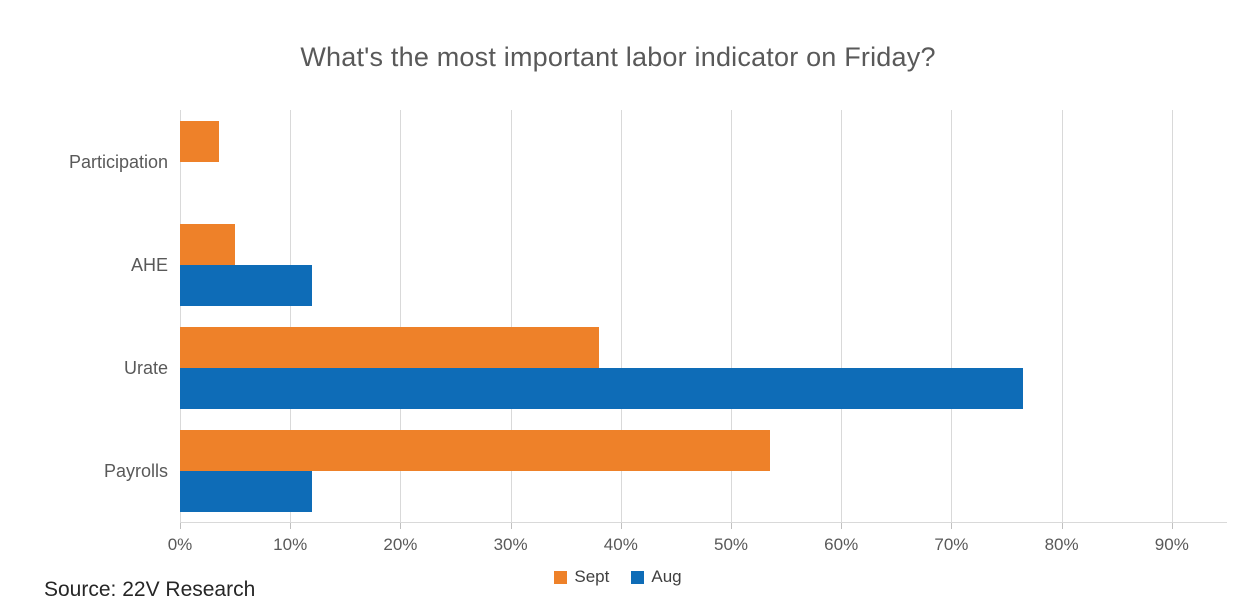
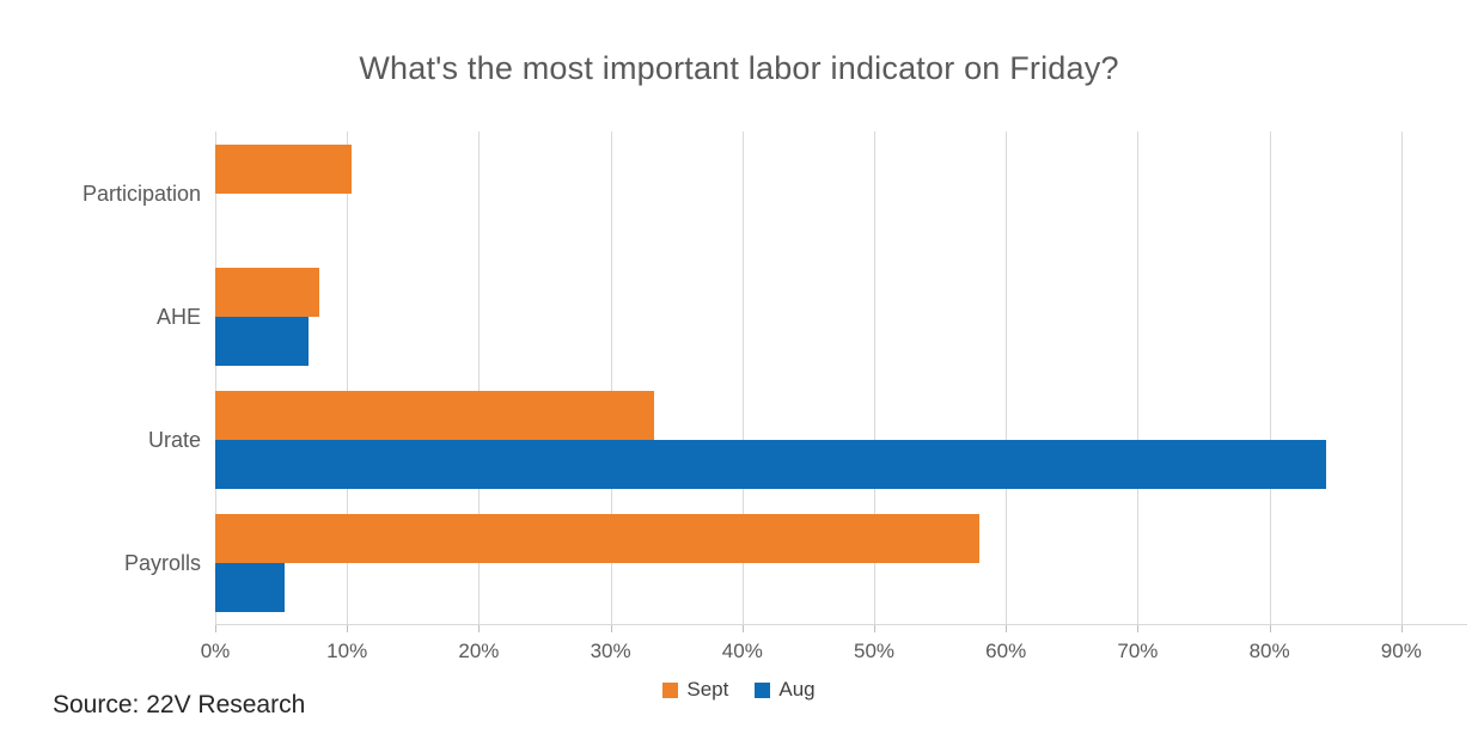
Sept/Participation: 3.5% -> 10.3%
Sept/AHE: 5.0% -> 7.9%
Aug/AHE: 12.0% -> 7.1%
Sept/Urate: 38.0% -> 33.3%
Aug/Urate: 76.5% -> 84.3%
Sept/Payrolls: 53.5% -> 58.0%
Aug/Payrolls: 12.0% -> 5.3%
